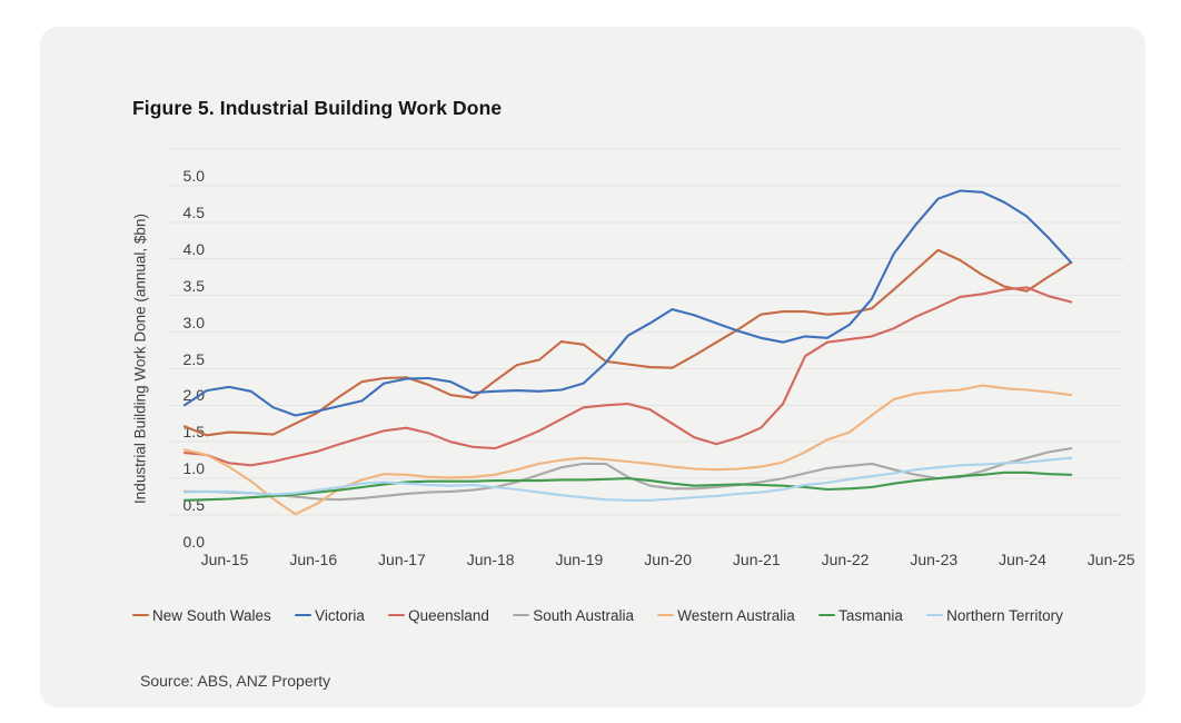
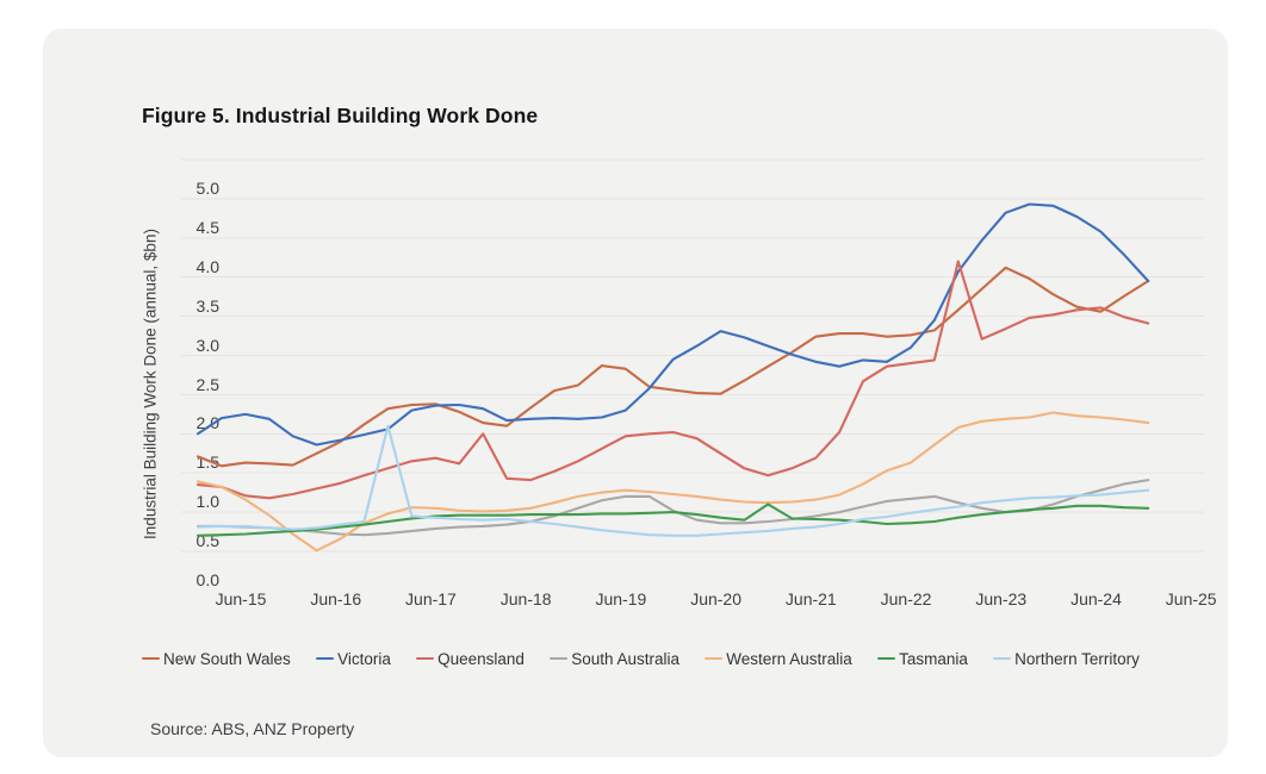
Northern Territory/Jun-17: 0.4 -> 1.6
Queensland/Jun-18: 1.0 -> 1.5
Tasmania/Jun-21: 0.4 -> 0.6
Queensland/Jun-23: 2.5 -> 3.7
